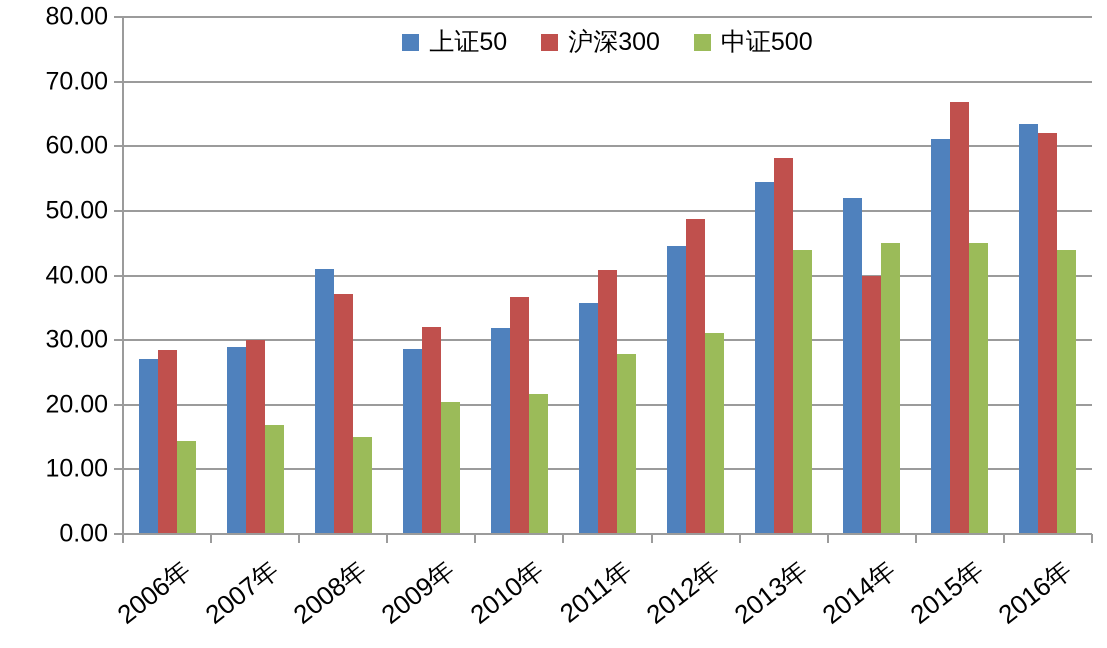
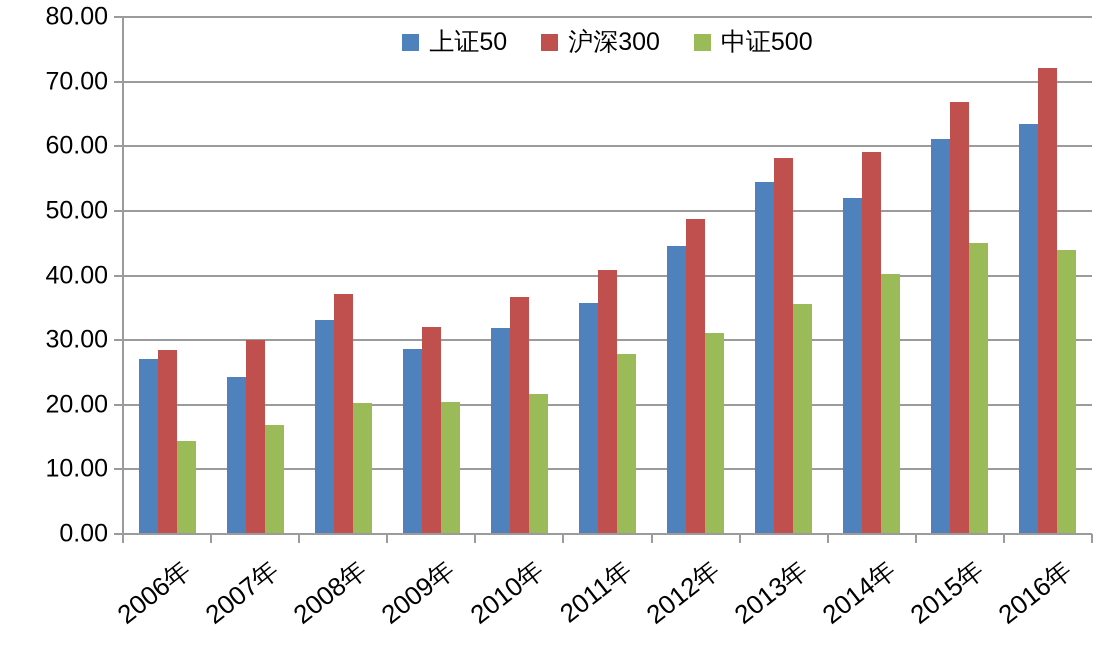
上证50/2007年: 29 -> 24
上证50/2008年: 41 -> 33
中证500/2008年: 15 -> 20
中证500/2013年: 44 -> 36
沪深300/2014年: 40 -> 59
中证500/2014年: 45 -> 40
沪深300/2016年: 62 -> 72
